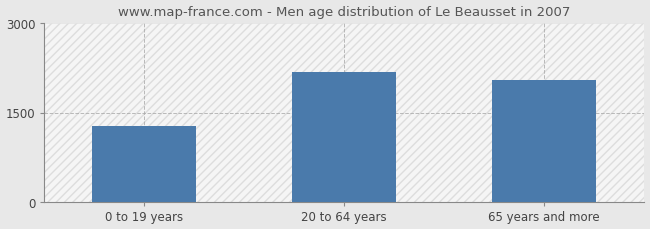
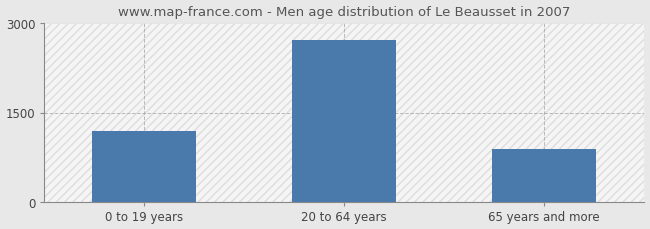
0 to 19 years: 1280 -> 1190
20 to 64 years: 2180 -> 2720
65 years and more: 2040 -> 890
